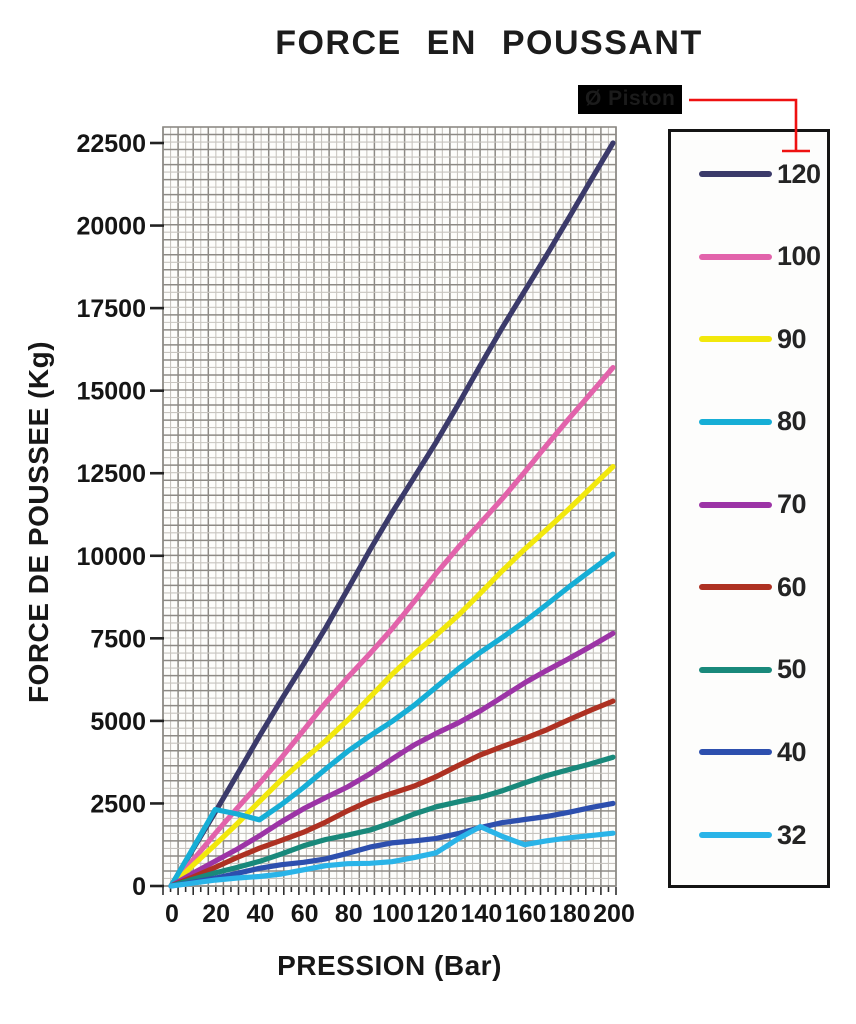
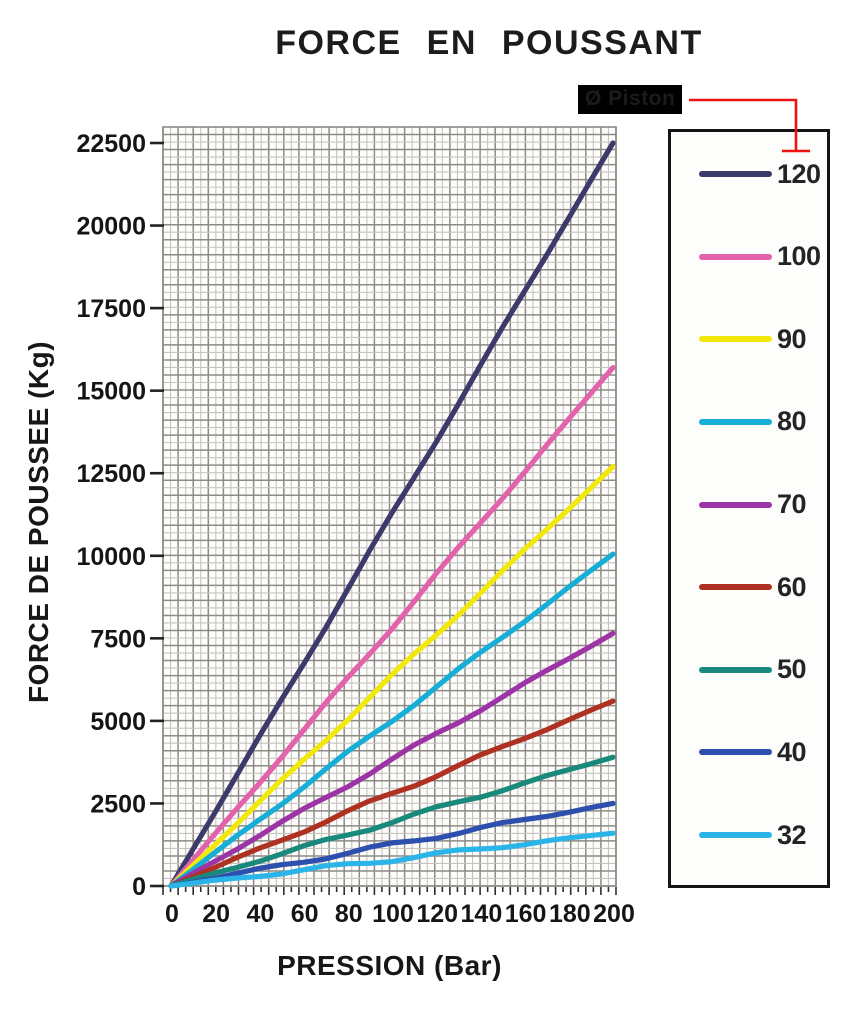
80/20: 2300 -> 1000
32/140: 1800 -> 1100
